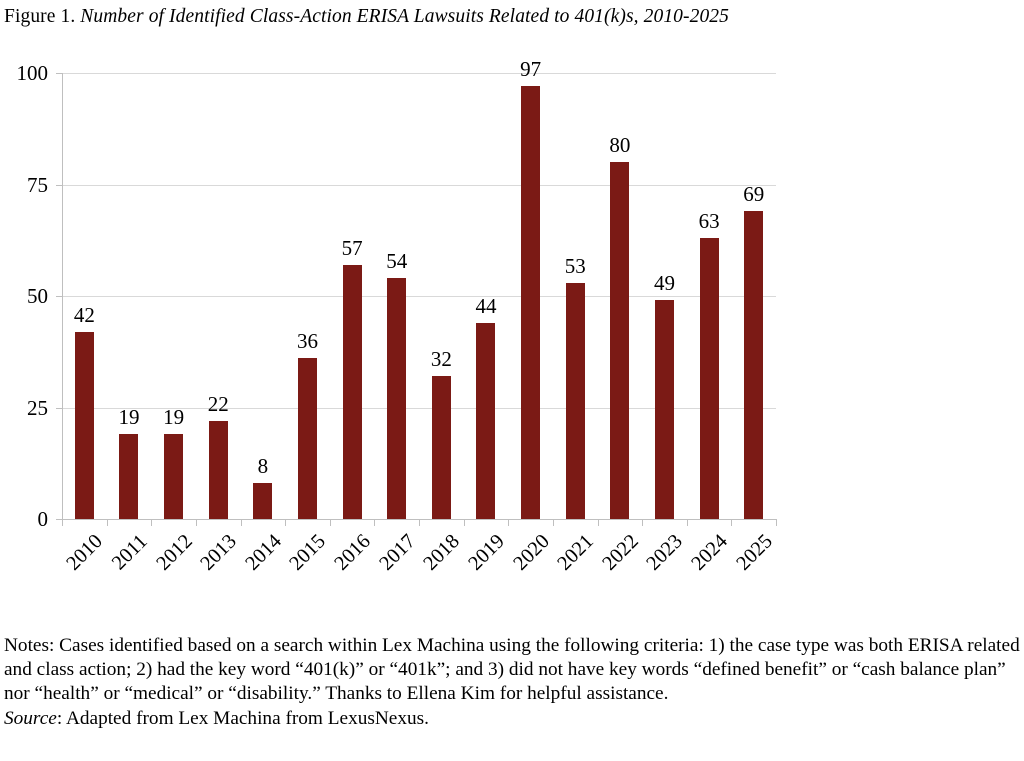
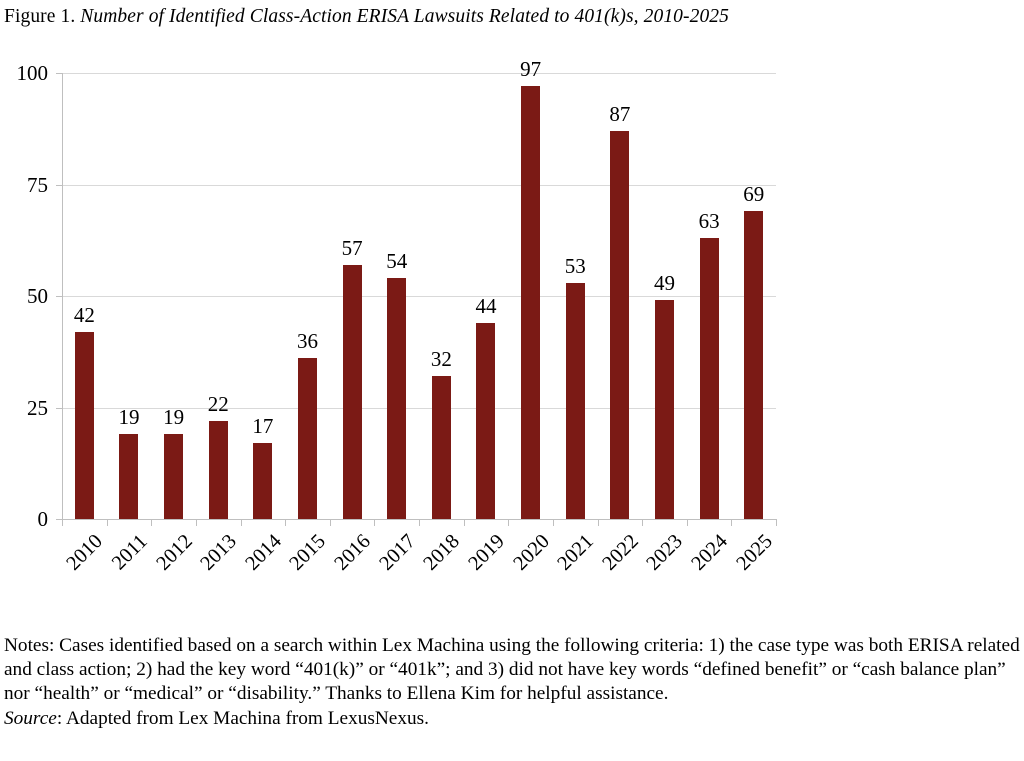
2014: 8 -> 17
2022: 80 -> 87
